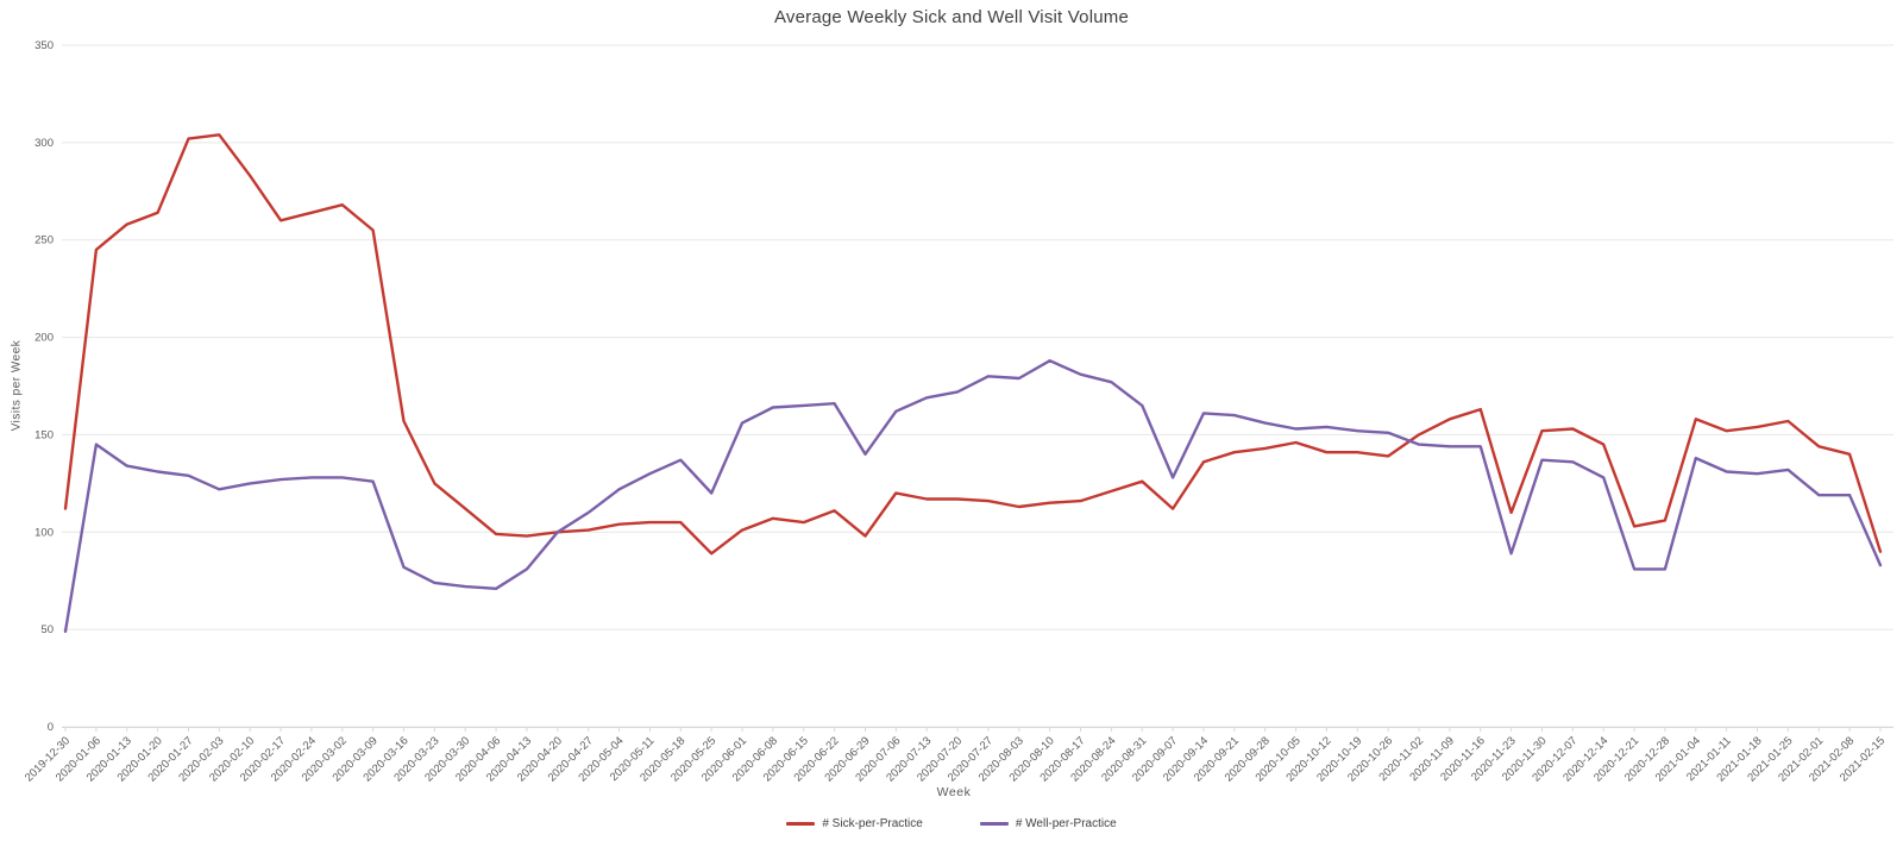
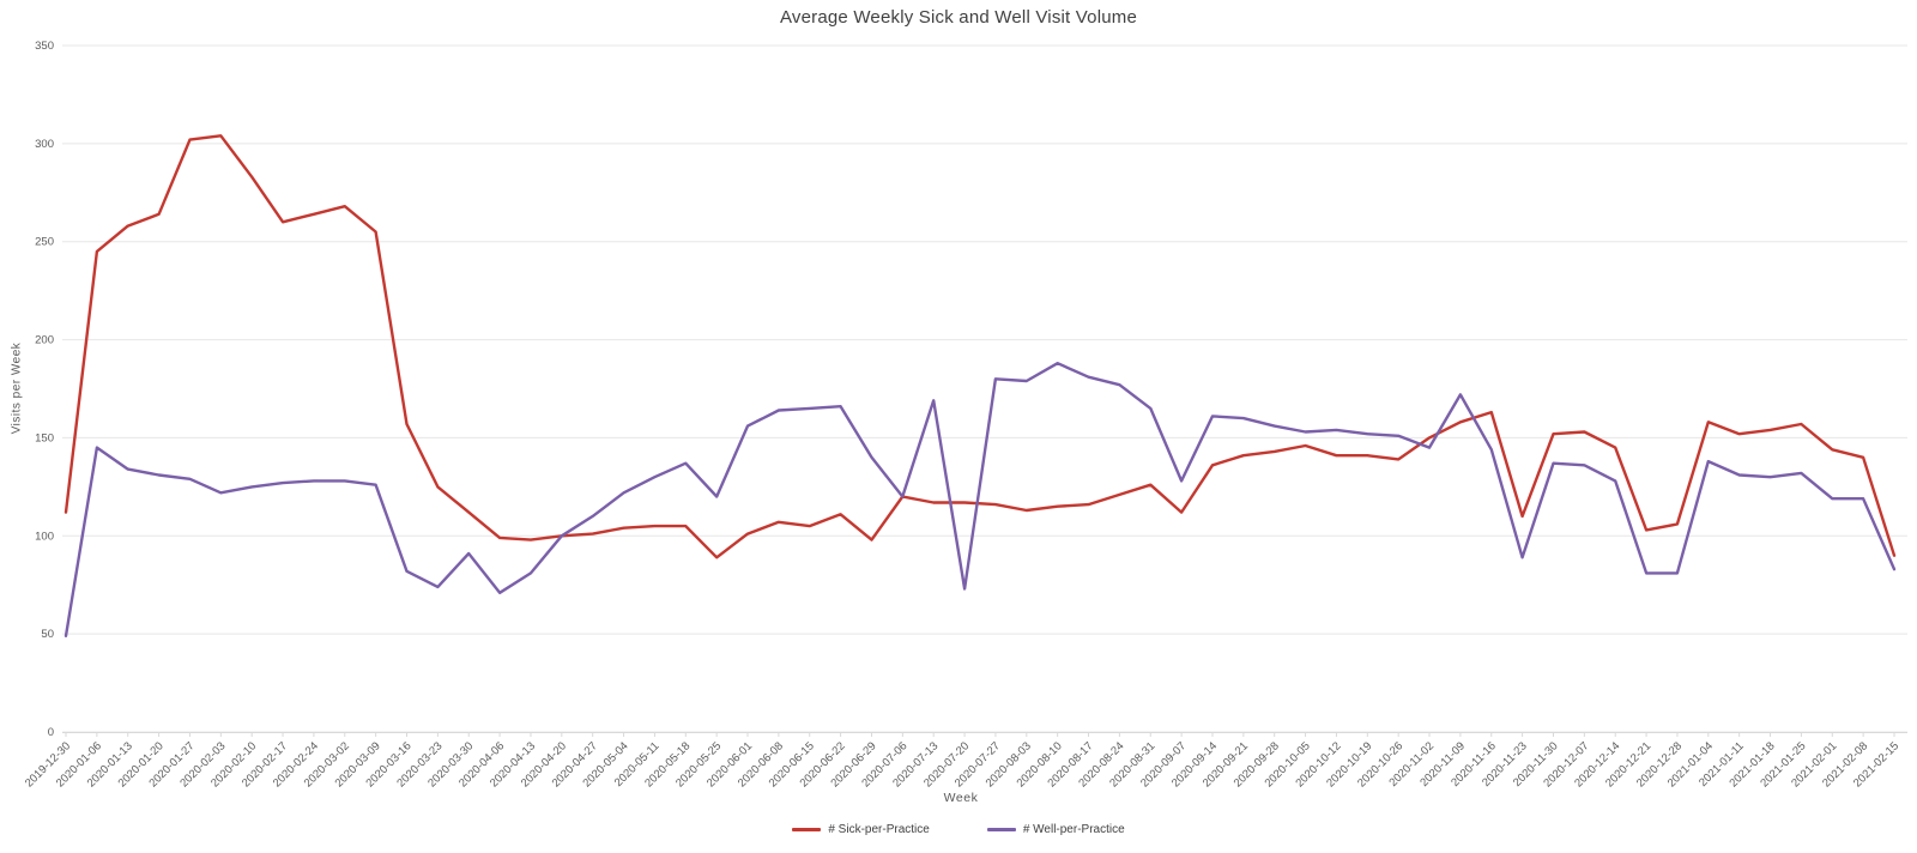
# Well-per-Practice/2020-03-30: 72 -> 91
# Well-per-Practice/2020-07-06: 162 -> 120
# Well-per-Practice/2020-07-20: 172 -> 73
# Well-per-Practice/2020-11-09: 144 -> 172
